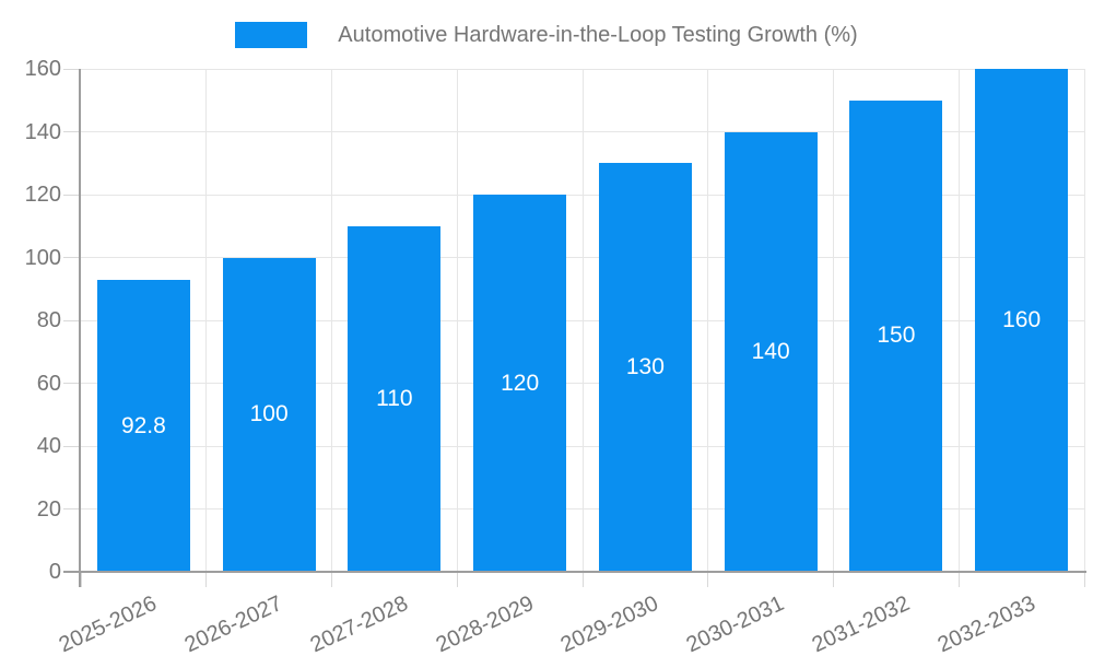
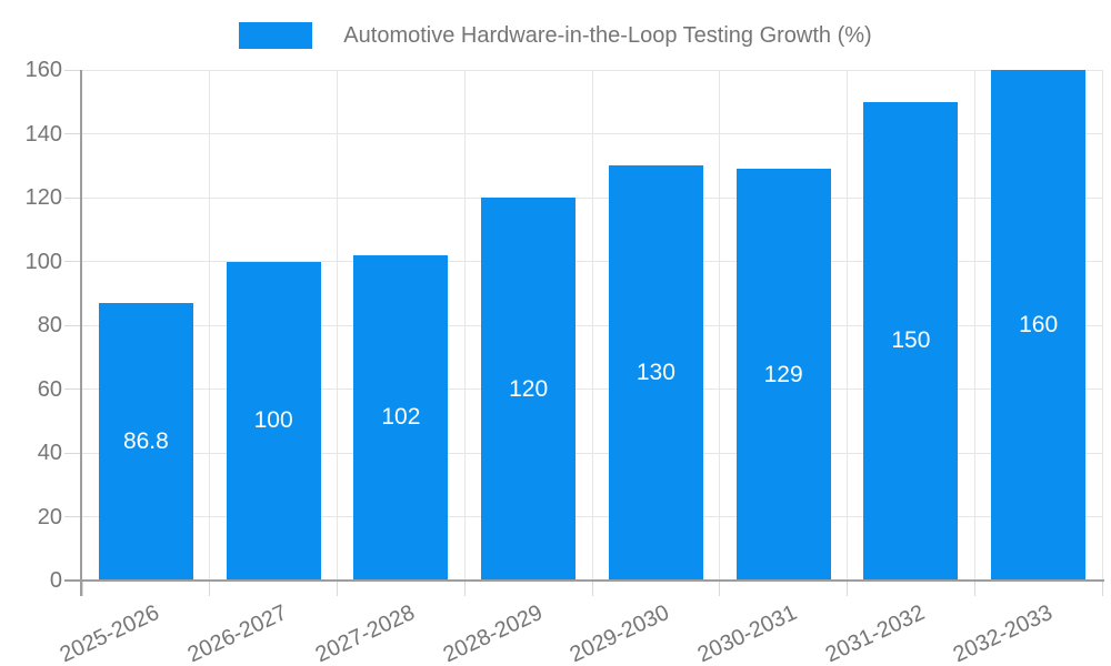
2025-2026: 92.8 -> 86.8
2027-2028: 110 -> 102
2030-2031: 140 -> 129
